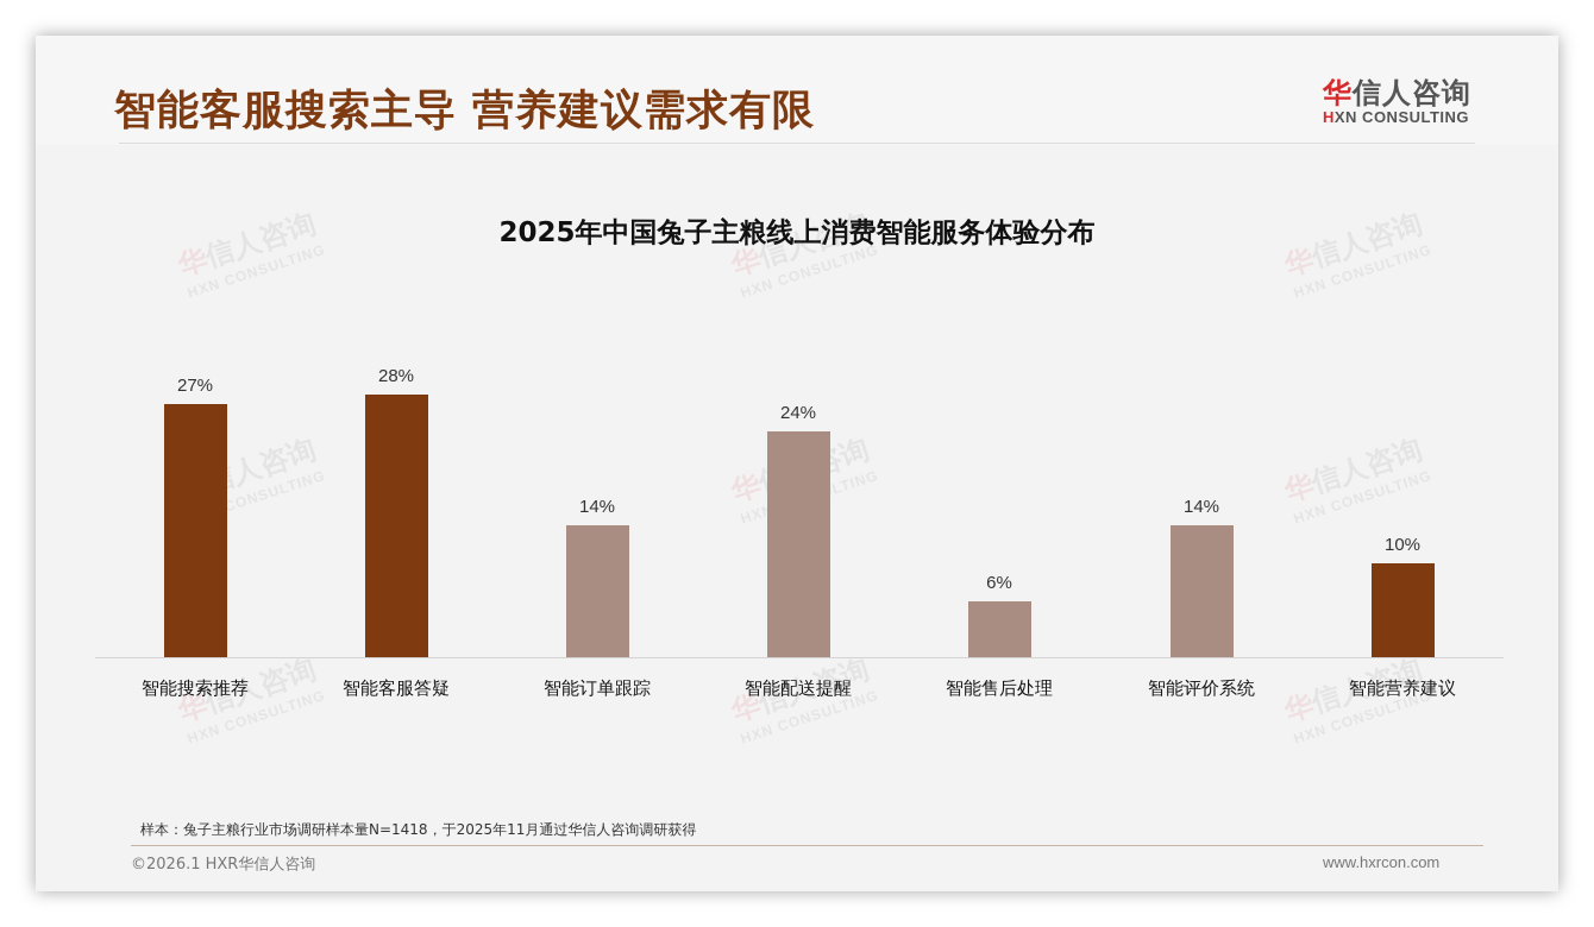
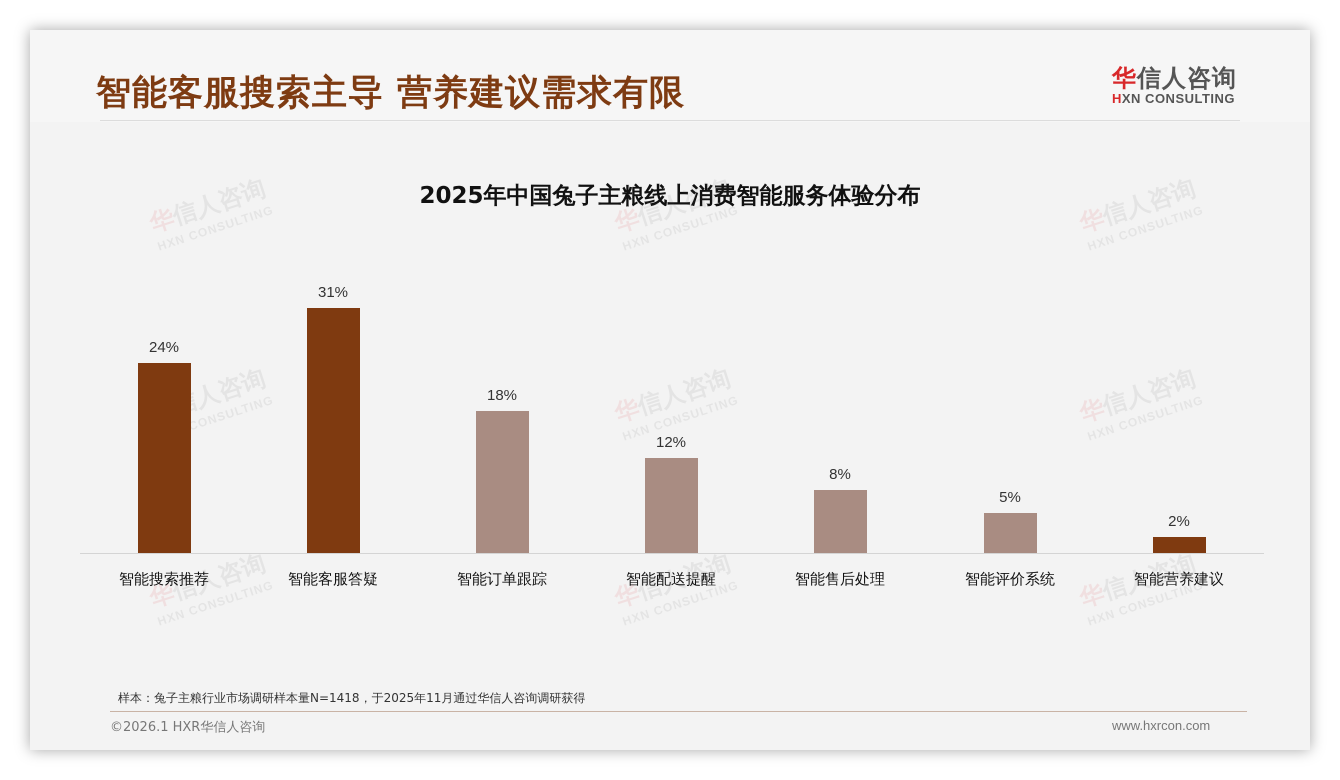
智能搜索推荐: 27% -> 24%
智能客服答疑: 28% -> 31%
智能订单跟踪: 14% -> 18%
智能配送提醒: 24% -> 12%
智能售后处理: 6% -> 8%
智能评价系统: 14% -> 5%
智能营养建议: 10% -> 2%
